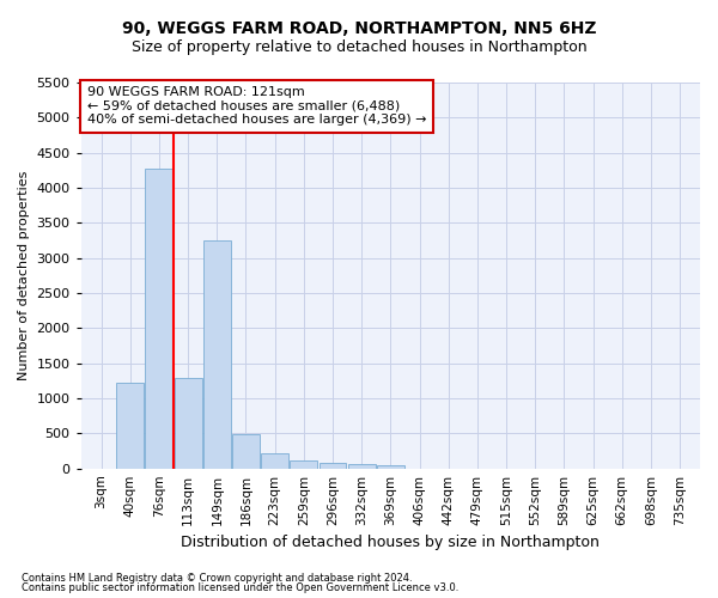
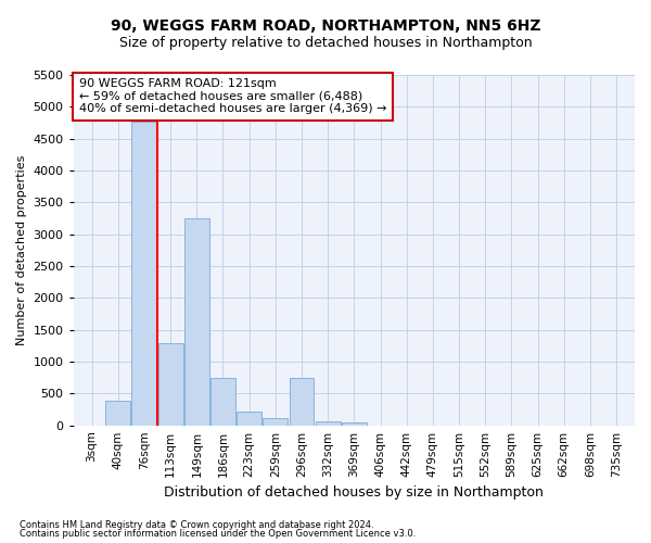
40sqm: 1230 -> 380
76sqm: 4270 -> 4760
186sqm: 490 -> 740
296sqm: 80 -> 740
